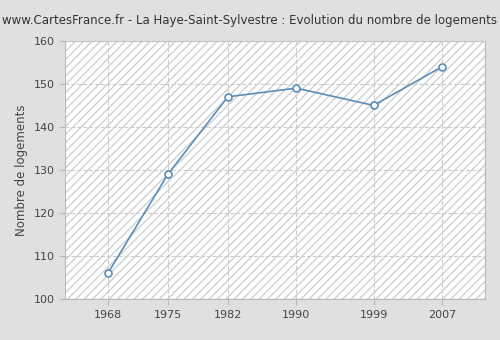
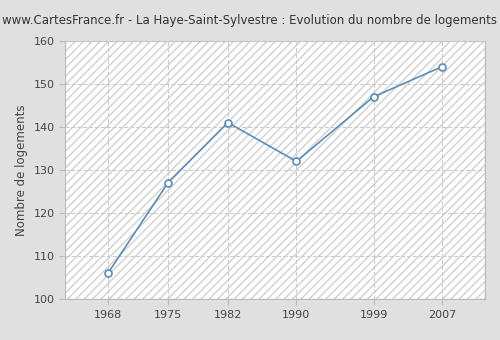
1975: 129 -> 127
1982: 147 -> 141
1990: 149 -> 132
1999: 145 -> 147
